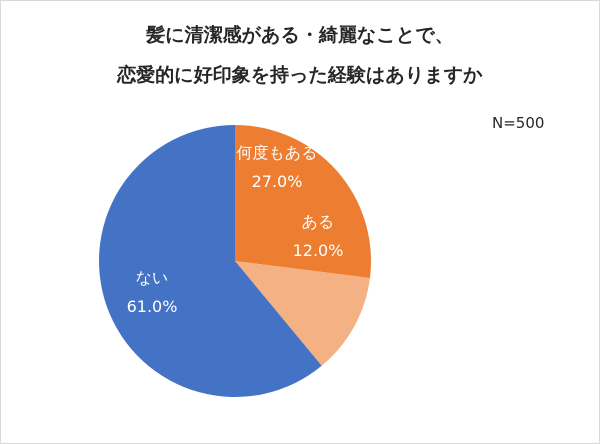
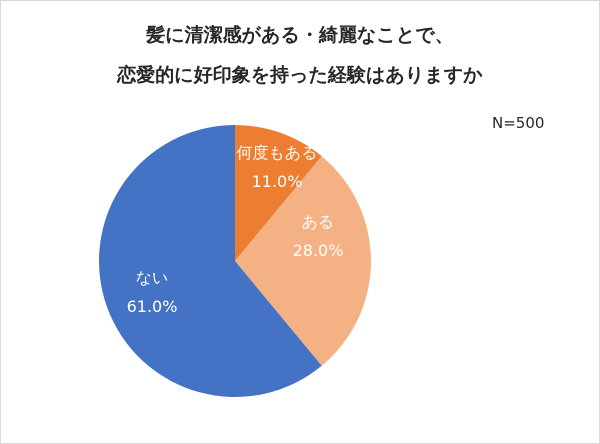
何度もある: 27.0% -> 11.0%
ある: 12.0% -> 28.0%
